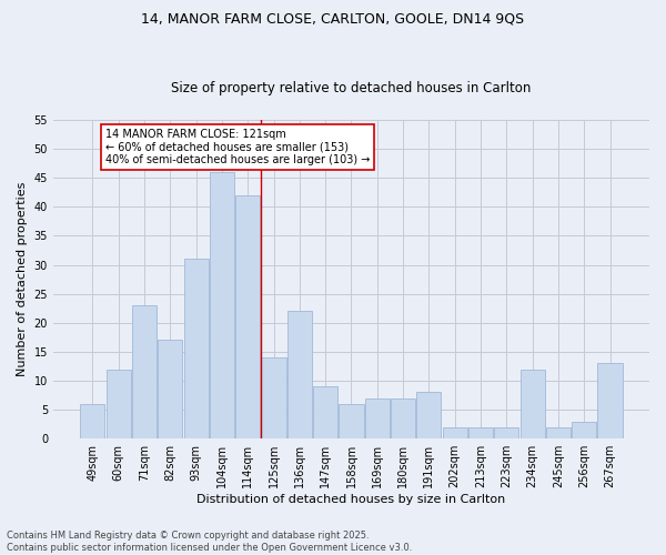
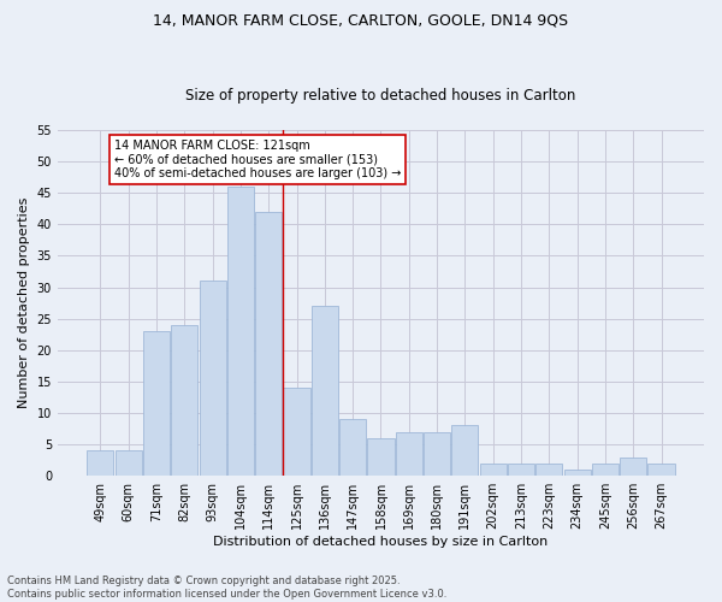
49sqm: 6 -> 4
60sqm: 12 -> 4
82sqm: 17 -> 24
136sqm: 22 -> 27
234sqm: 12 -> 1
267sqm: 13 -> 2
